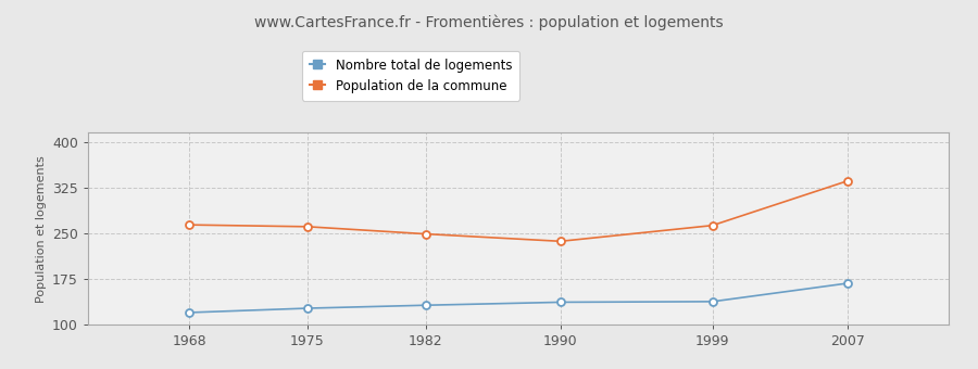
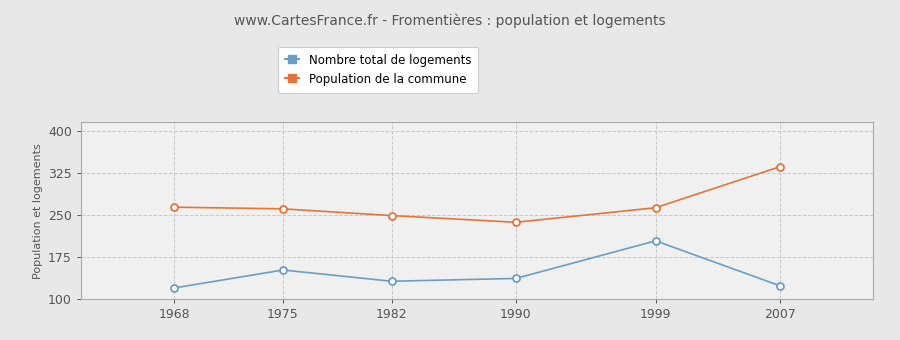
Nombre total de logements/1975: 127 -> 152
Nombre total de logements/1999: 138 -> 204
Nombre total de logements/2007: 168 -> 124
